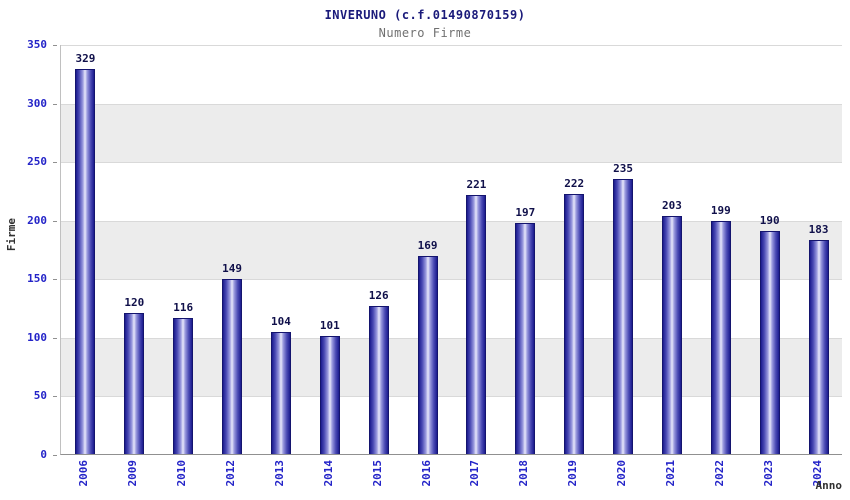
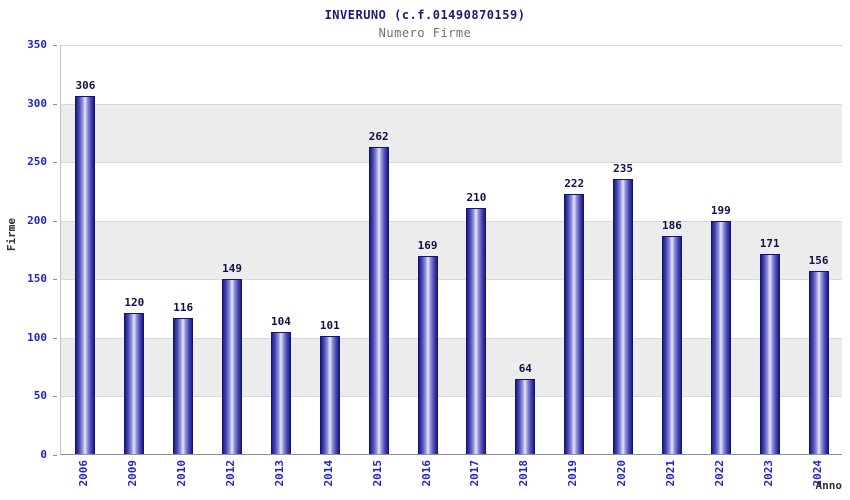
2006: 329 -> 306
2015: 126 -> 262
2017: 221 -> 210
2018: 197 -> 64
2021: 203 -> 186
2023: 190 -> 171
2024: 183 -> 156
